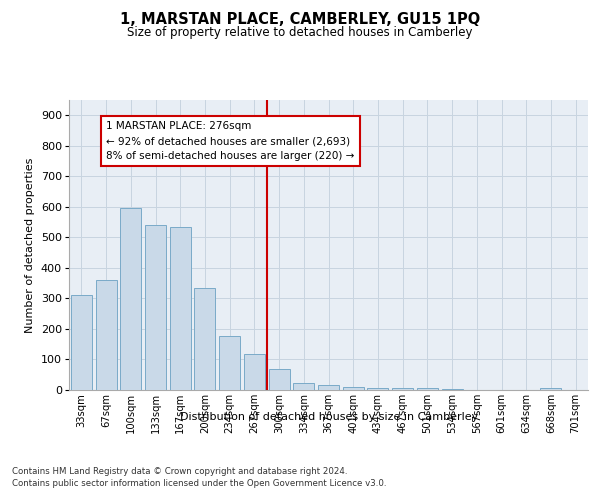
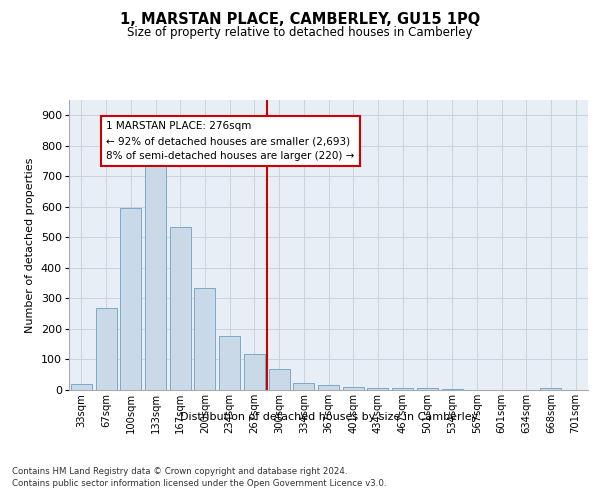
33sqm: 310 -> 20
67sqm: 360 -> 270
133sqm: 540 -> 735
